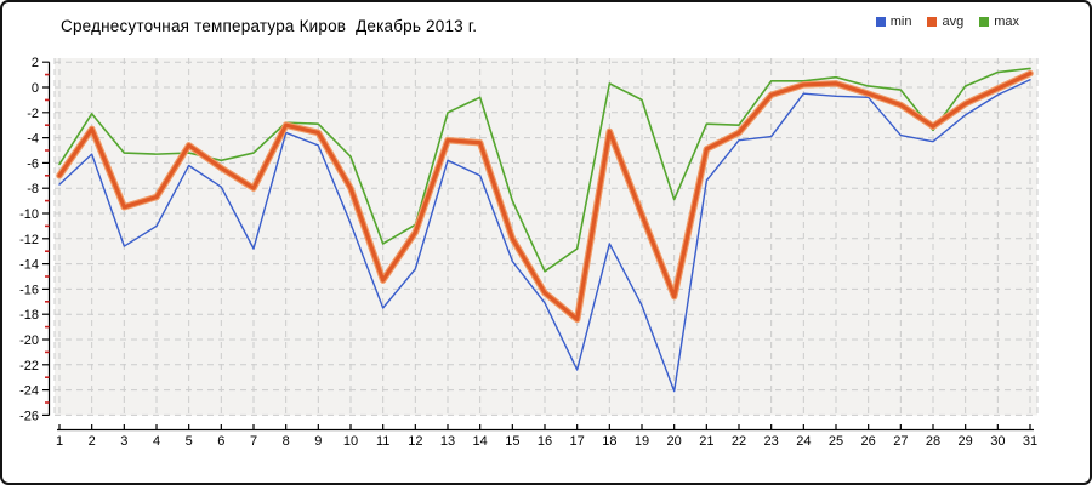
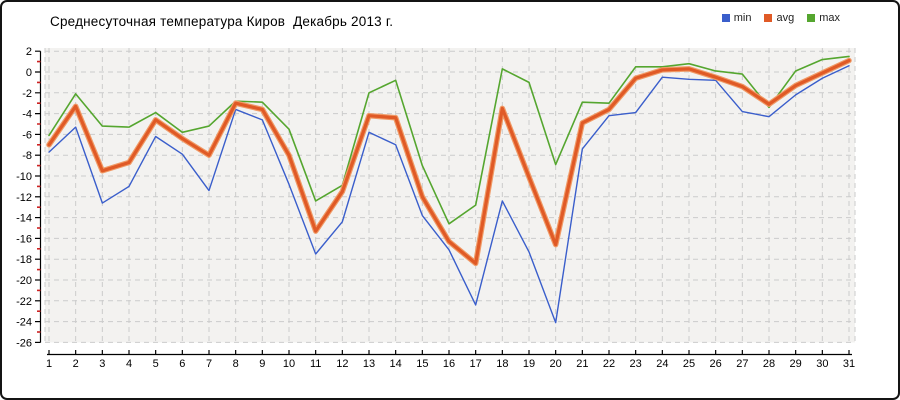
max/5: -5.2 -> -3.9
min/7: -12.8 -> -11.4
